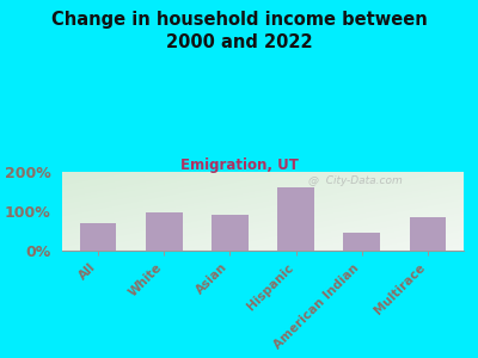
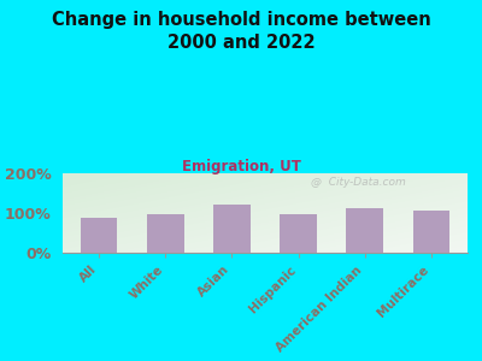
All: 70% -> 88%
Asian: 90% -> 122%
Hispanic: 160% -> 97%
American Indian: 45% -> 112%
Multirace: 85% -> 106%
